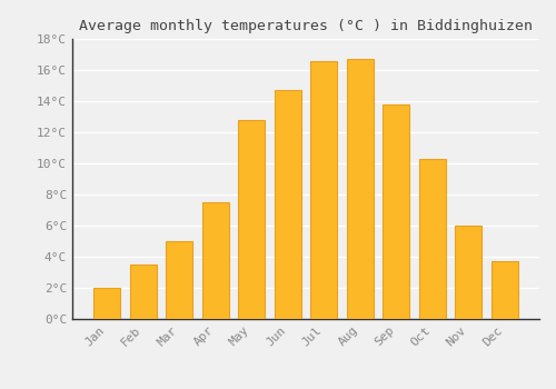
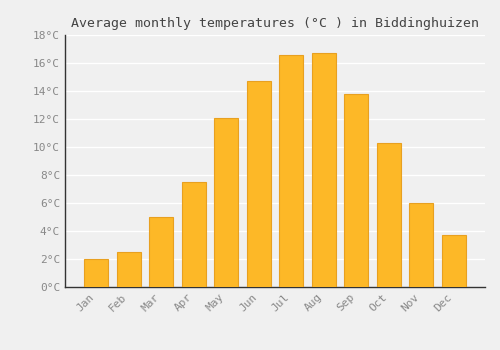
Feb: 3.5°C -> 2.5°C
May: 12.8°C -> 12.1°C
